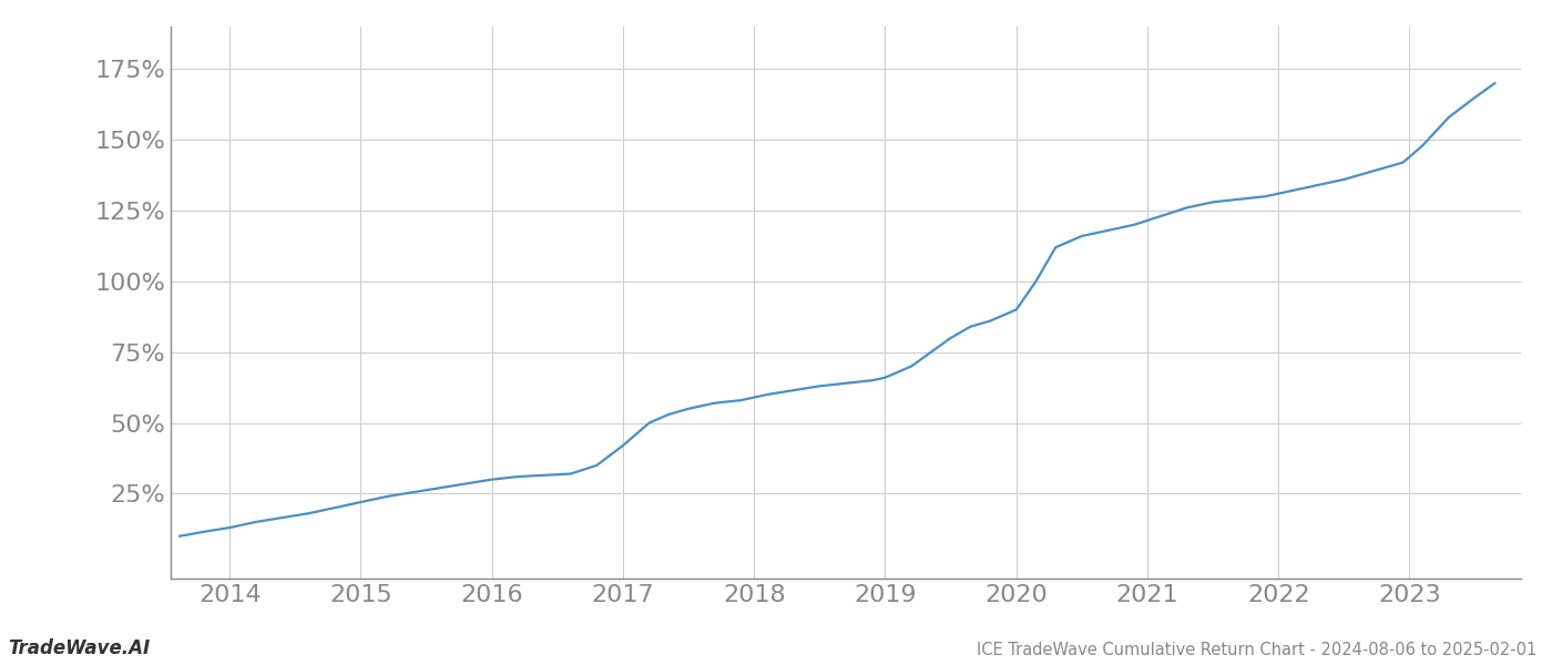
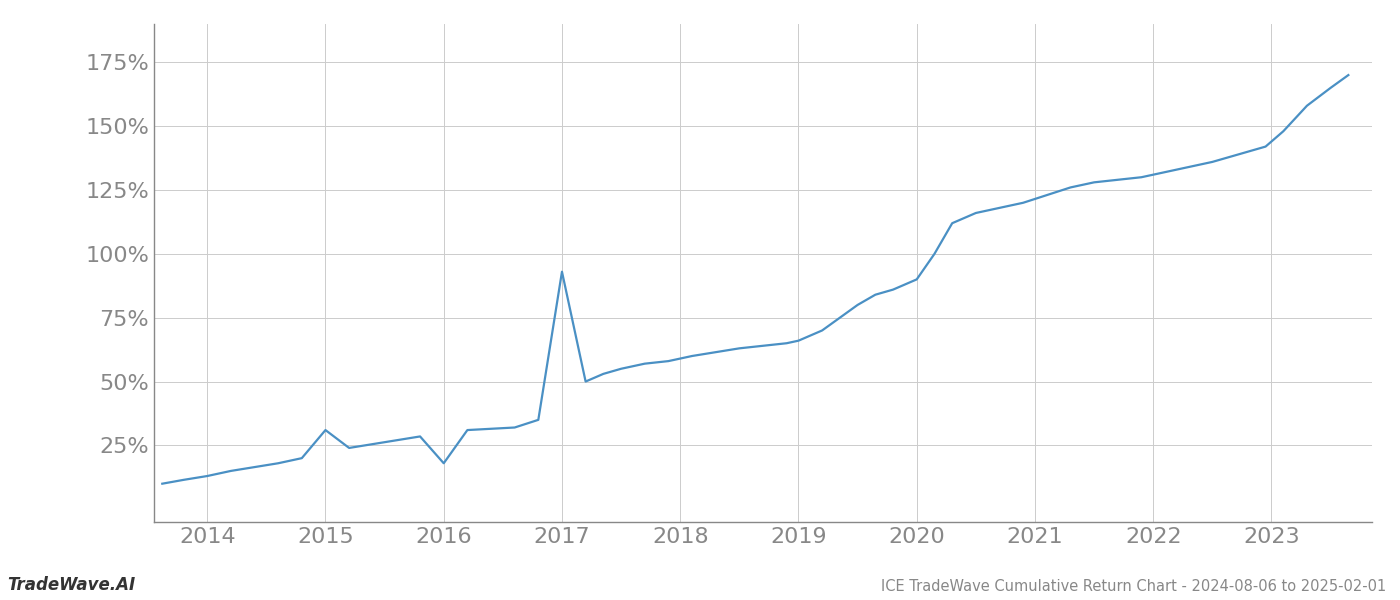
2015: 22.0% -> 31.0%
2016: 30.0% -> 18.0%
2017: 42.0% -> 93.0%
